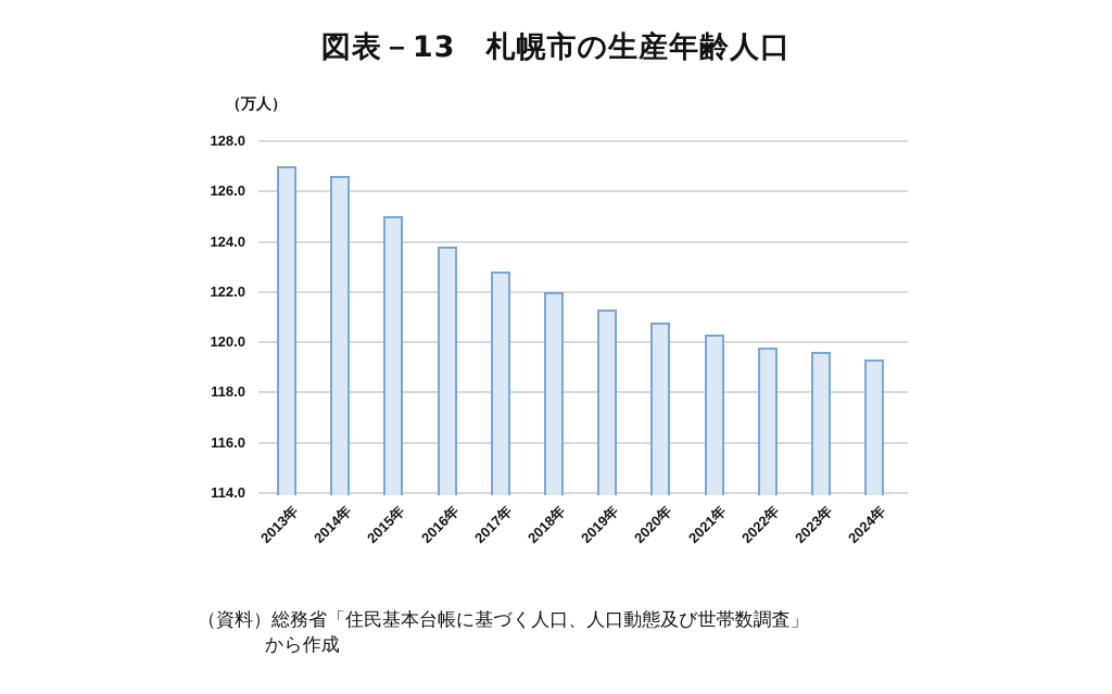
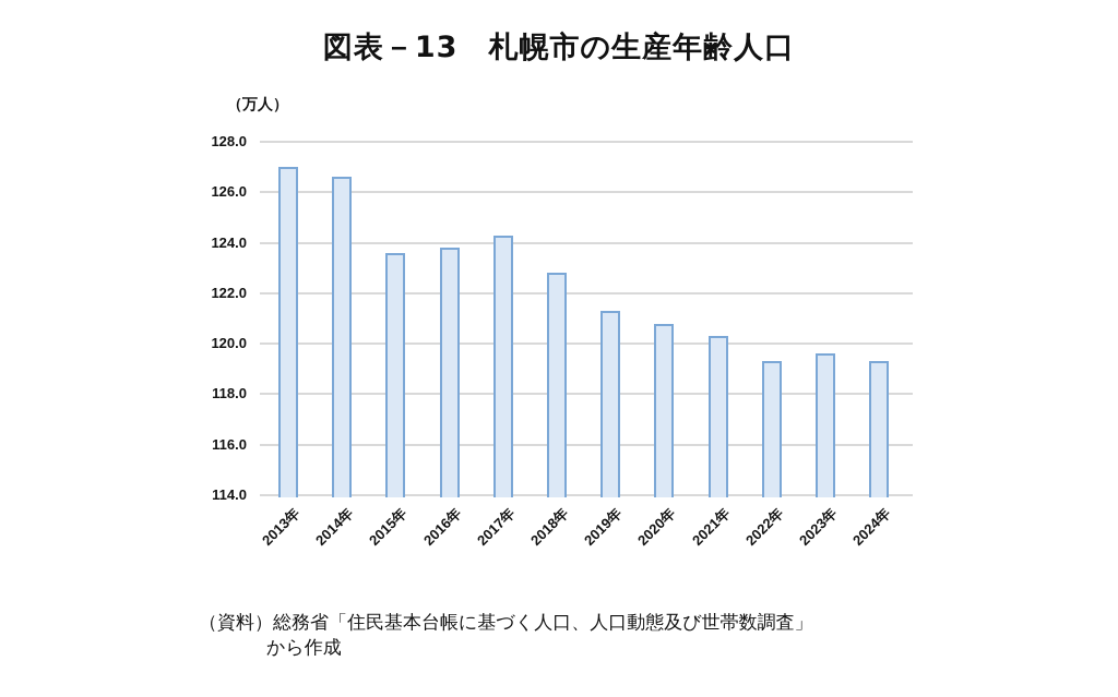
2015年: 125.0 -> 123.6
2017年: 122.8 -> 124.3
2018年: 122.0 -> 122.8
2022年: 119.8 -> 119.3
